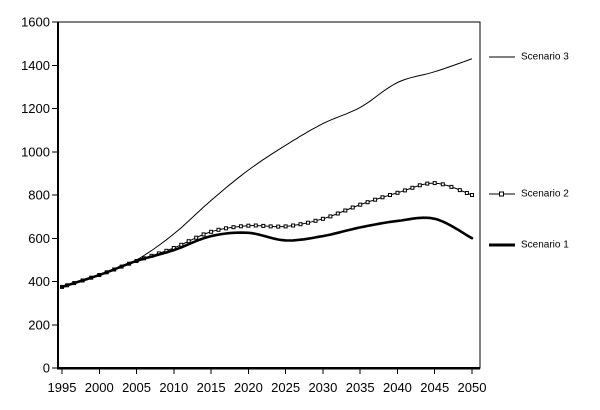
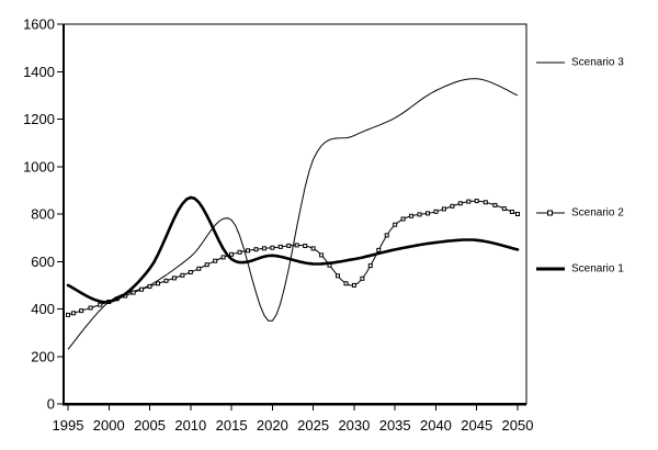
Scenario 1/1995: 380 -> 500
Scenario 3/1995: 380 -> 230
Scenario 1/2005: 500 -> 570
Scenario 1/2010: 540 -> 870
Scenario 3/2020: 920 -> 350
Scenario 2/2030: 690 -> 500
Scenario 1/2050: 600 -> 650
Scenario 3/2050: 1430 -> 1300
